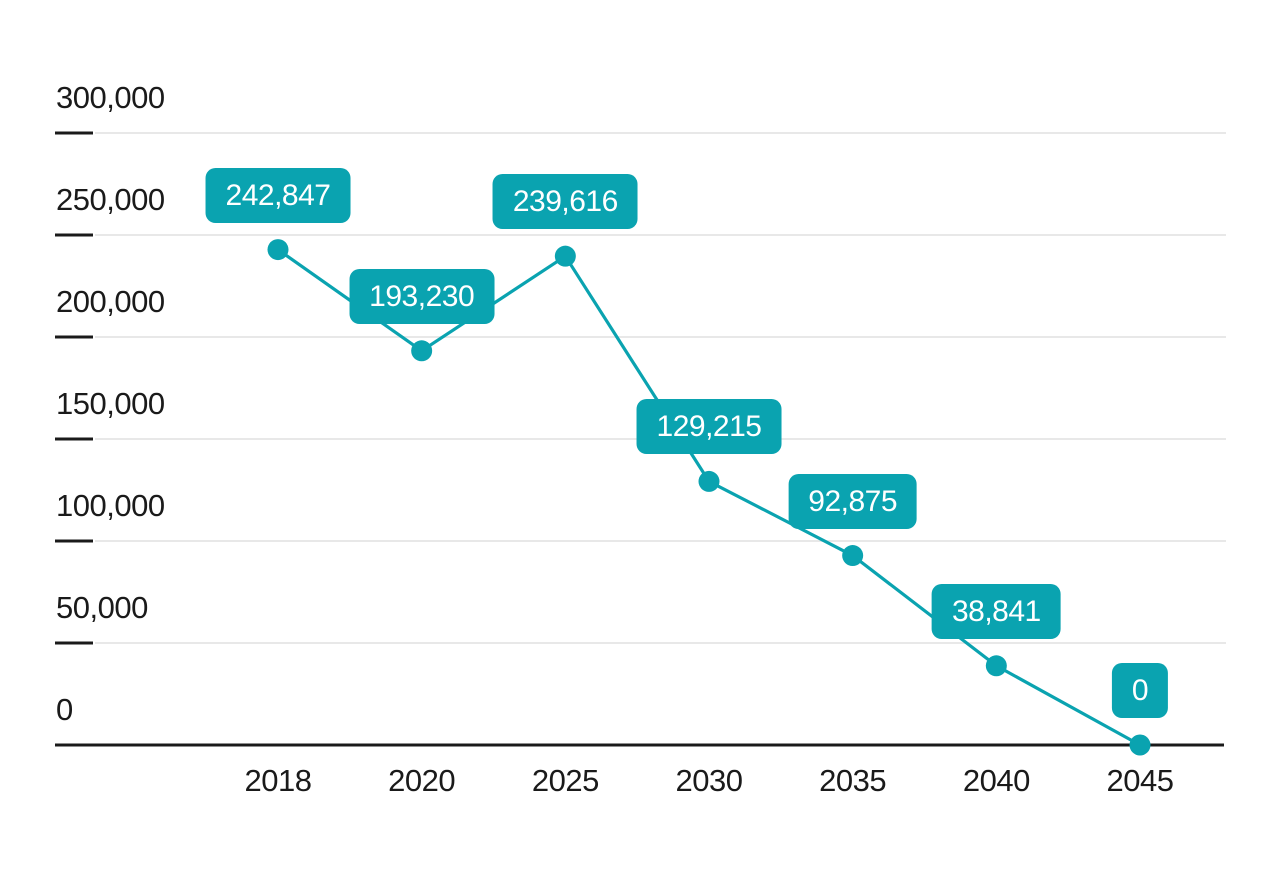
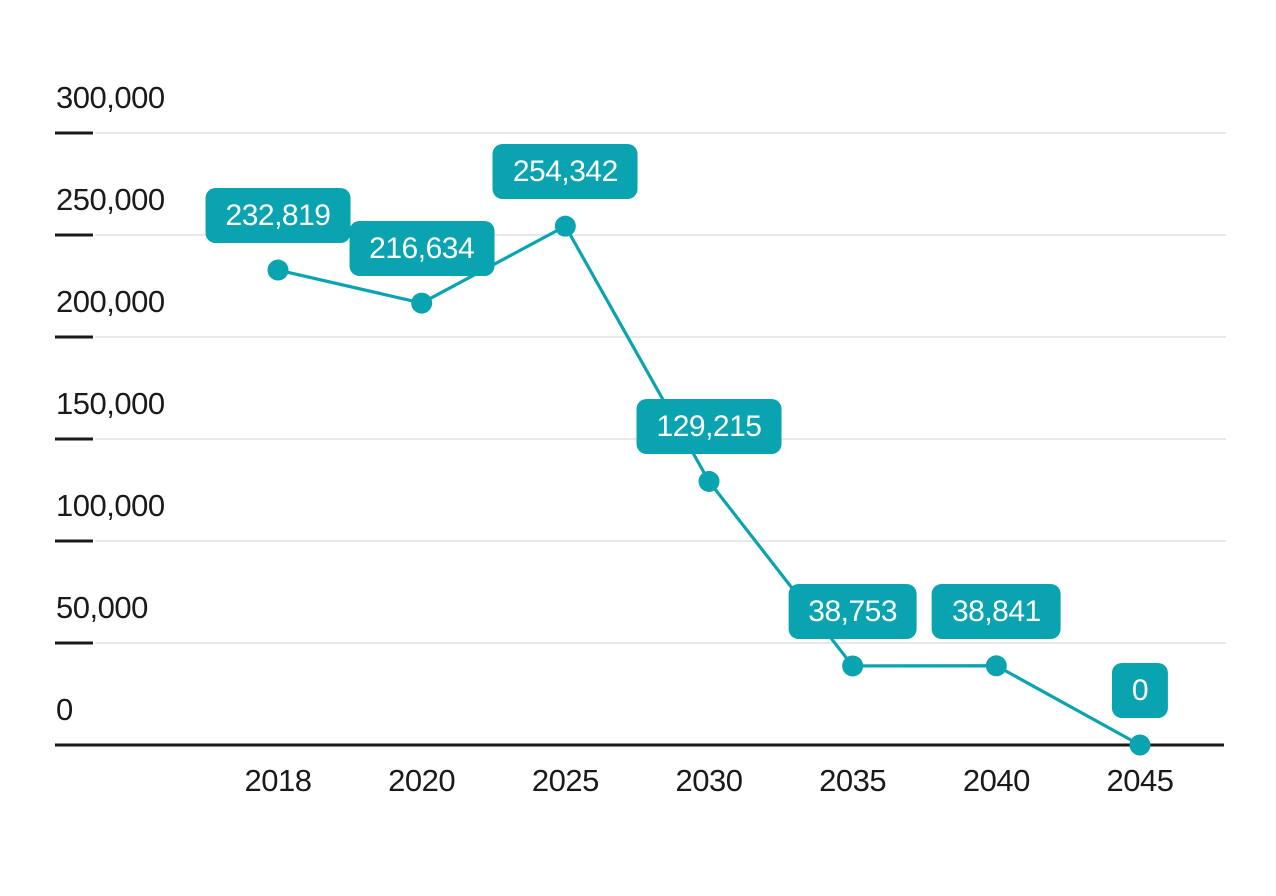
2018: 242,847 -> 232,819
2020: 193,230 -> 216,634
2025: 239,616 -> 254,342
2035: 92,875 -> 38,753
